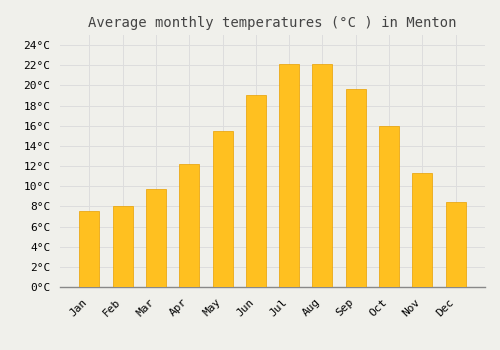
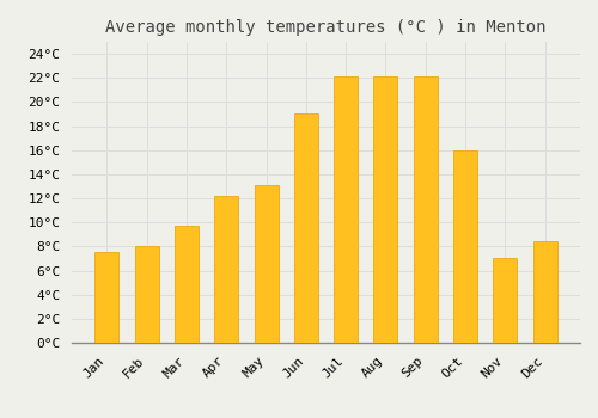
May: 15.5°C -> 13.1°C
Sep: 19.6°C -> 22.1°C
Nov: 11.3°C -> 7.0°C
